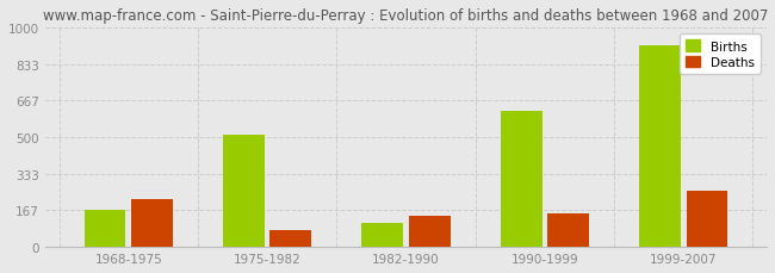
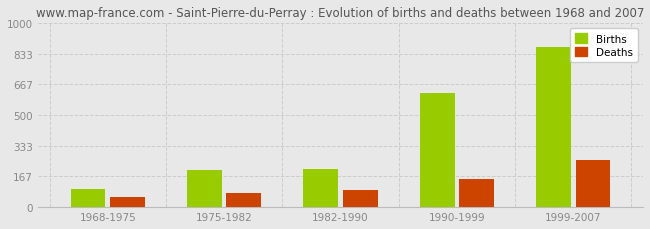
Births/1968-1975: 170 -> 100
Deaths/1968-1975: 220 -> 60
Births/1975-1982: 510 -> 200
Births/1982-1990: 110 -> 200
Deaths/1982-1990: 140 -> 100
Births/1999-2007: 920 -> 870
